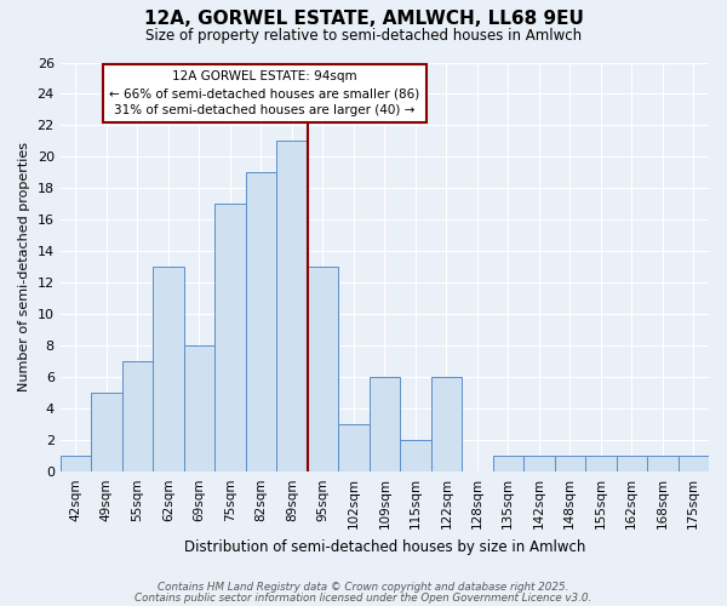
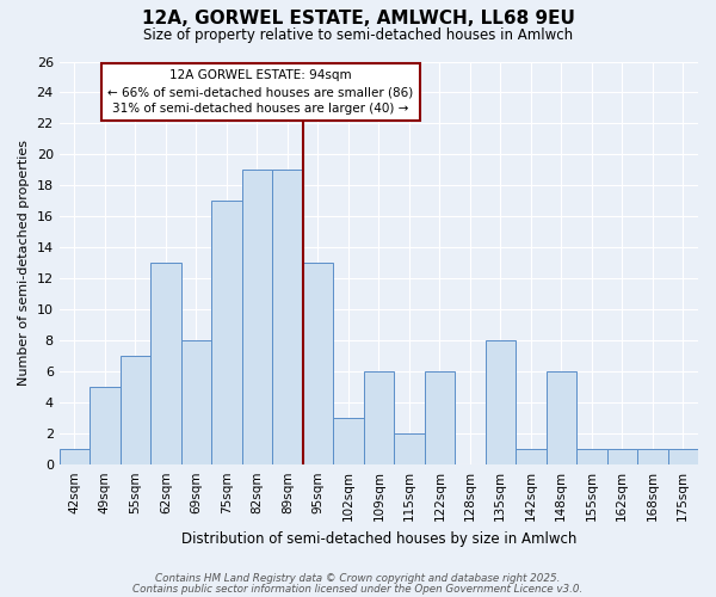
89sqm: 21 -> 19
135sqm: 1 -> 8
148sqm: 1 -> 6
